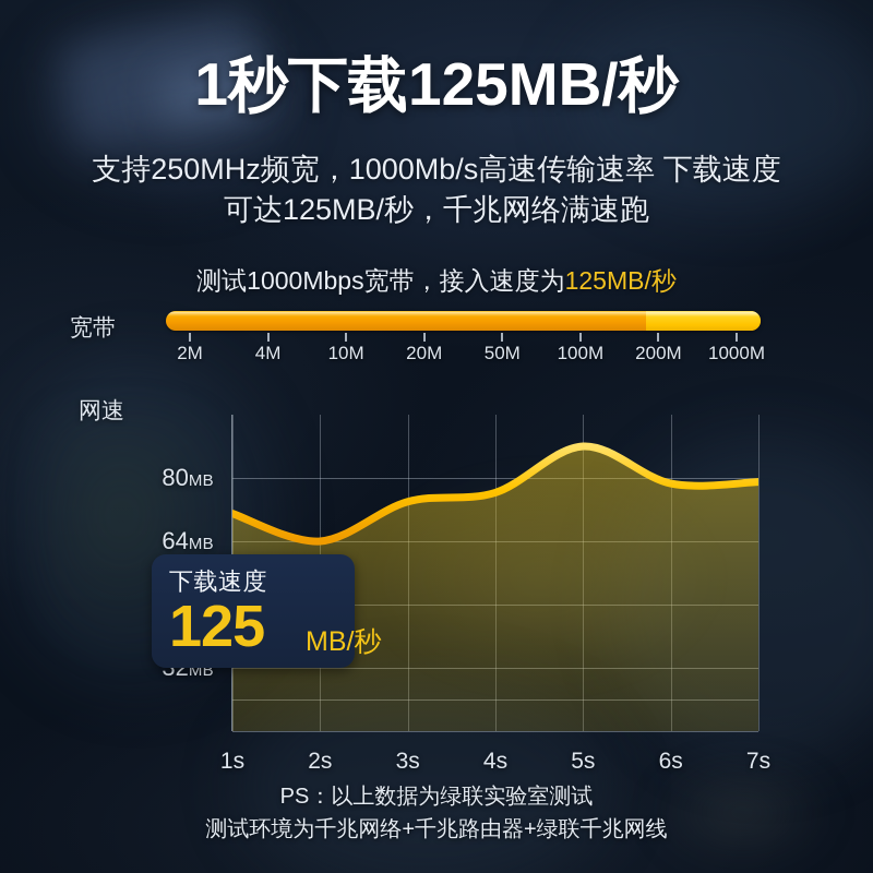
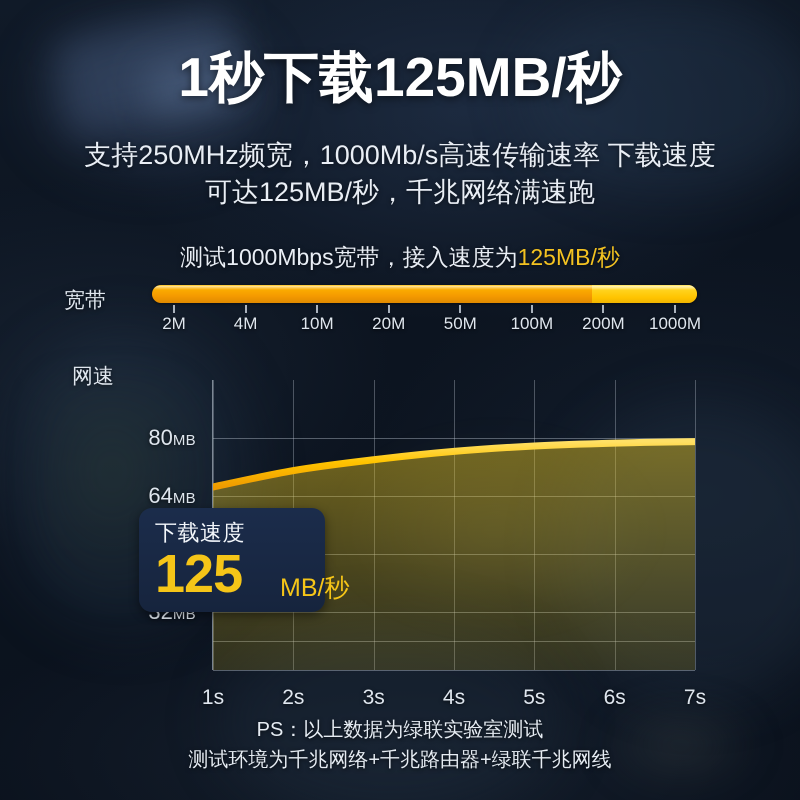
1s: 71 -> 66
2s: 64 -> 71
5s: 88 -> 78
